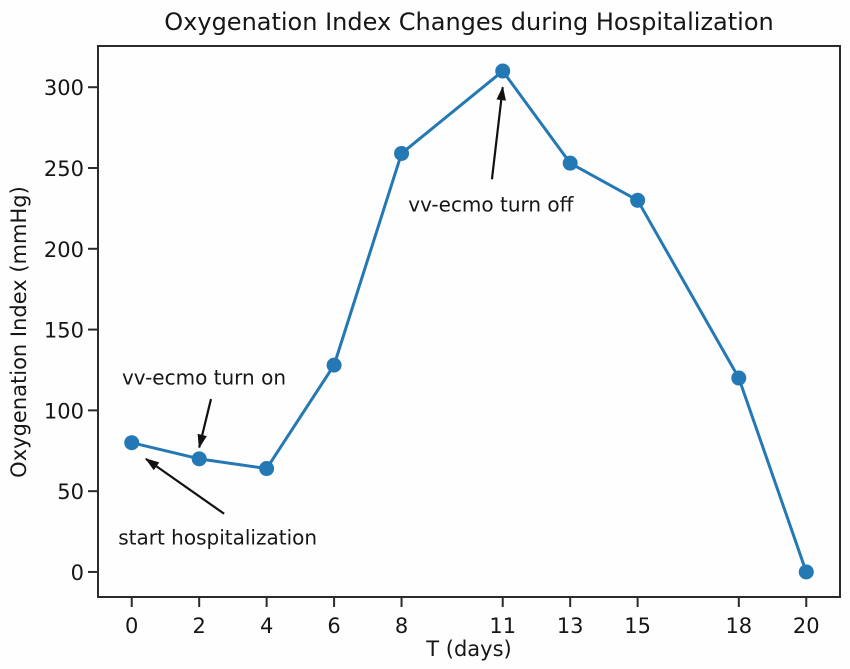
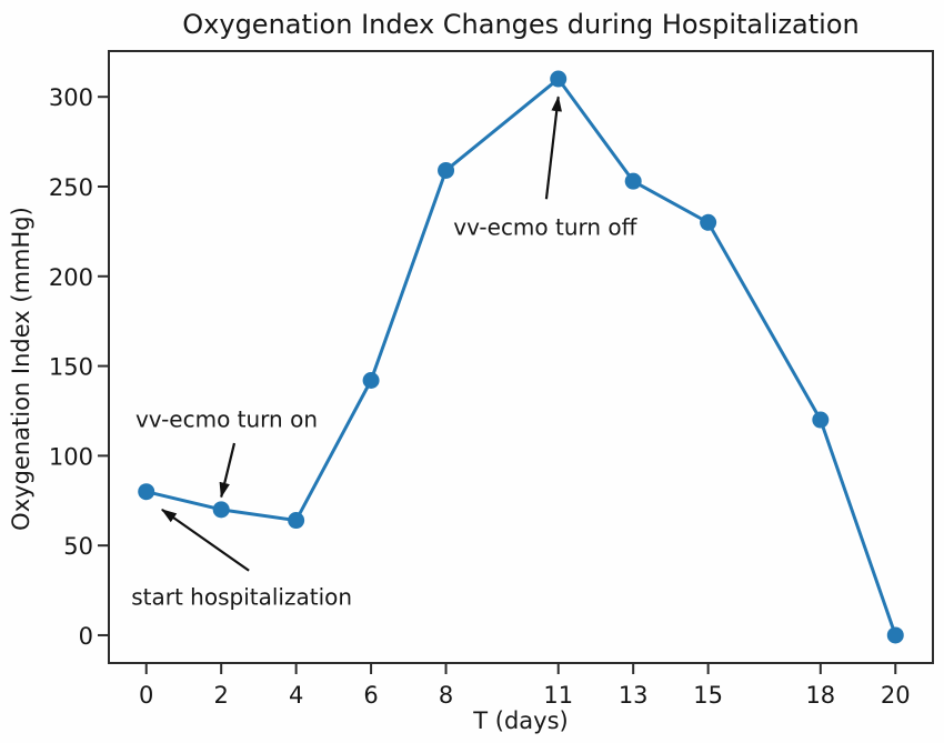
6: 128 -> 142
